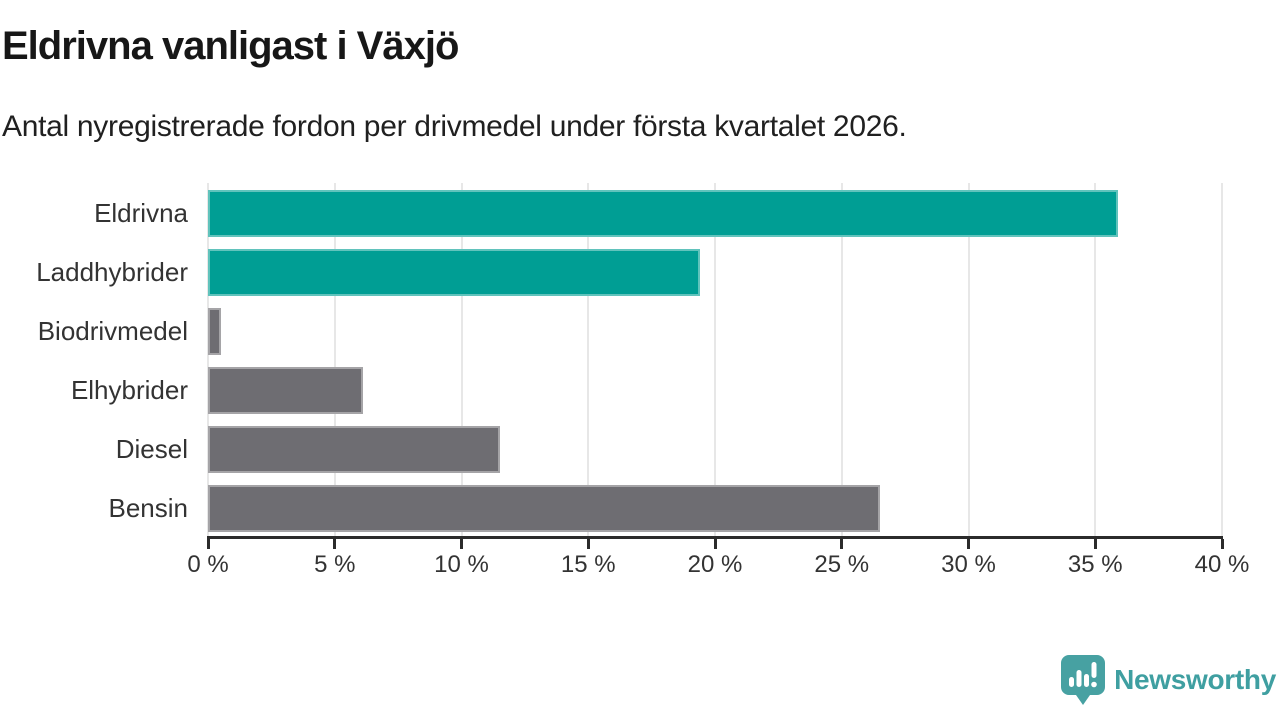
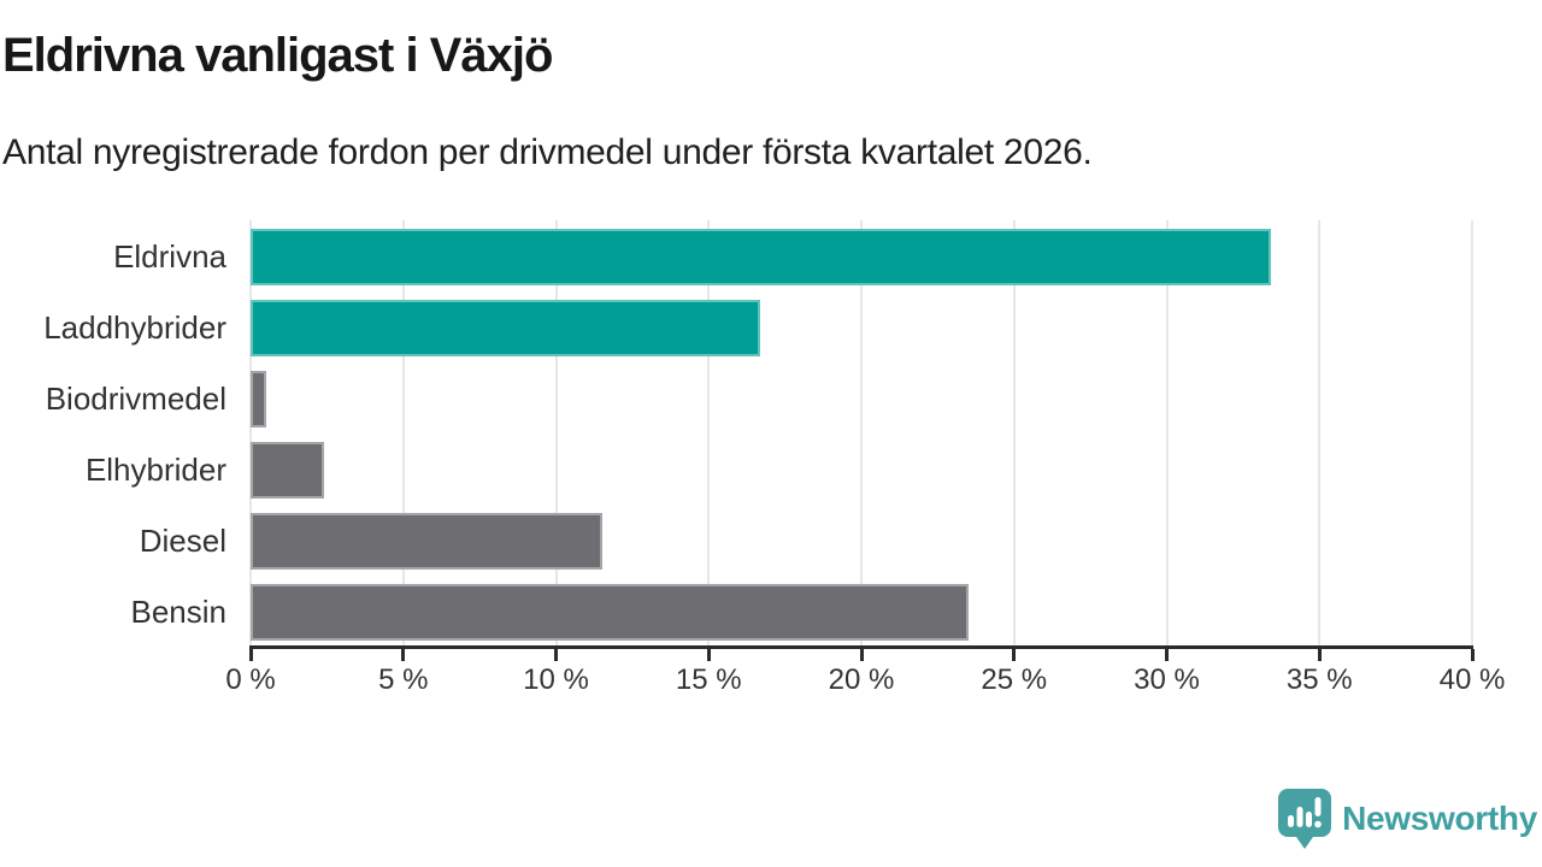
Eldrivna: 35.9% -> 33.4%
Laddhybrider: 19.4% -> 16.7%
Elhybrider: 6.1% -> 2.4%
Bensin: 26.5% -> 23.5%
